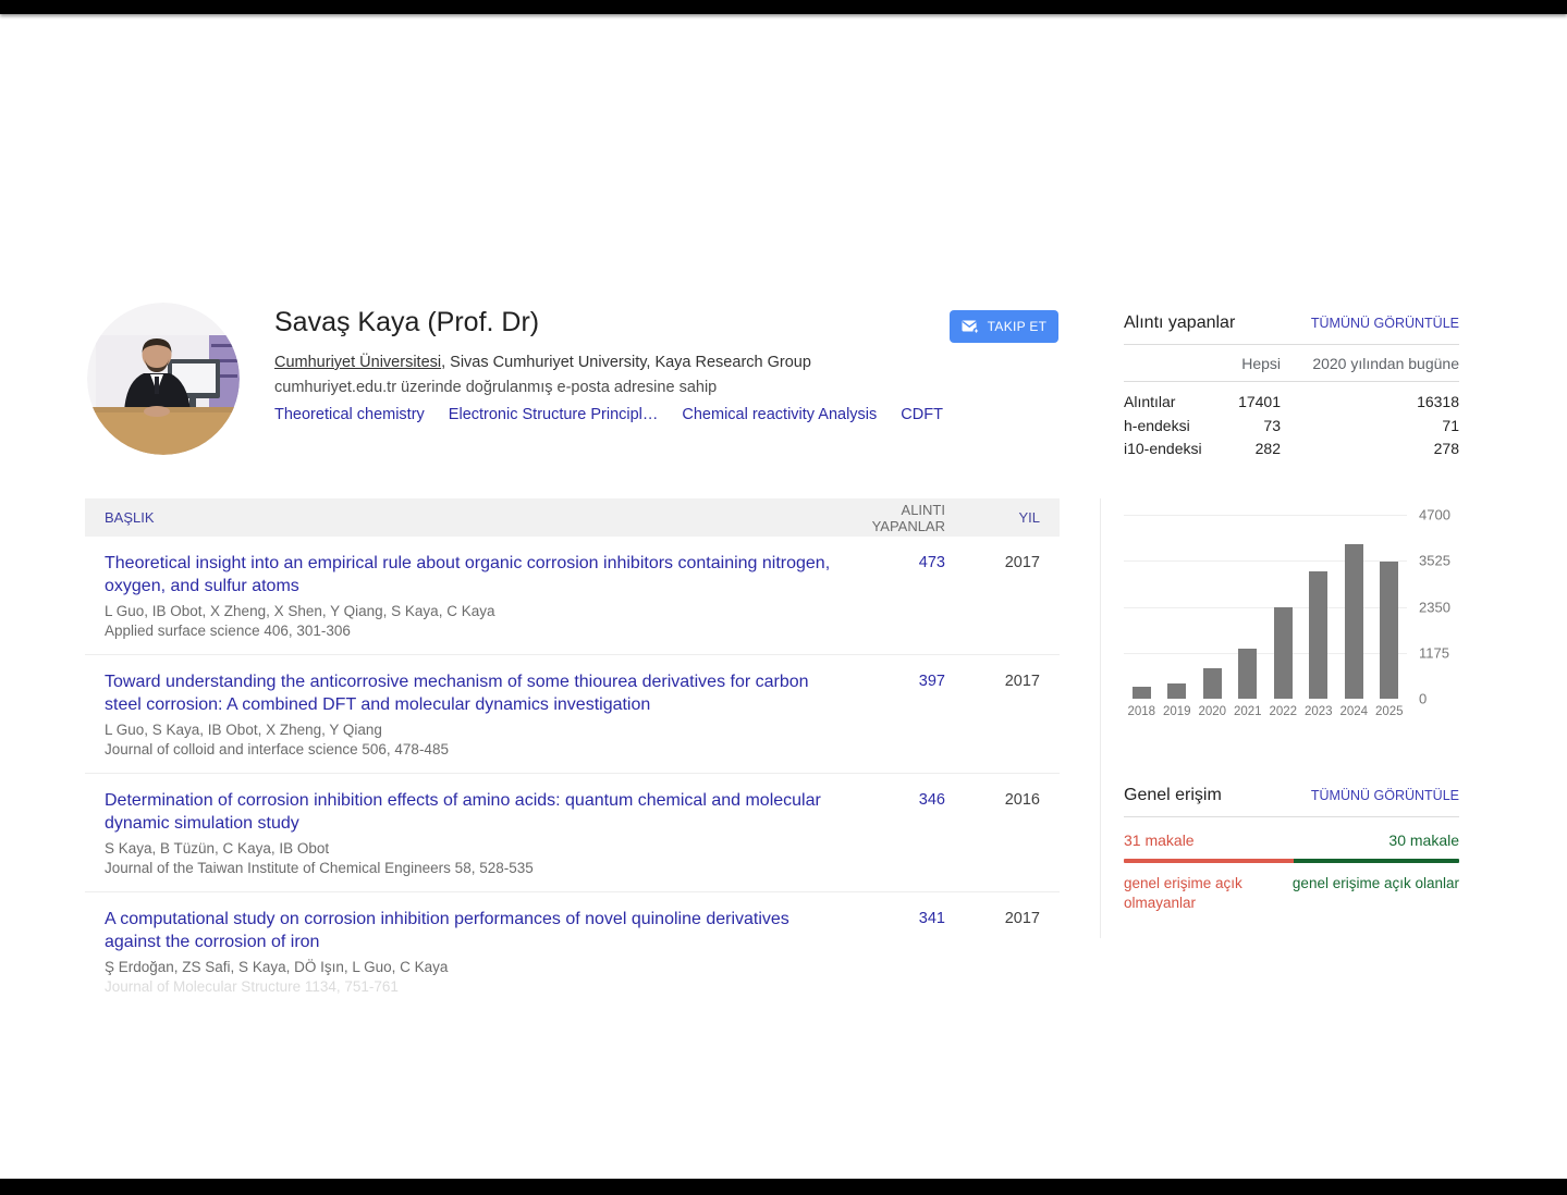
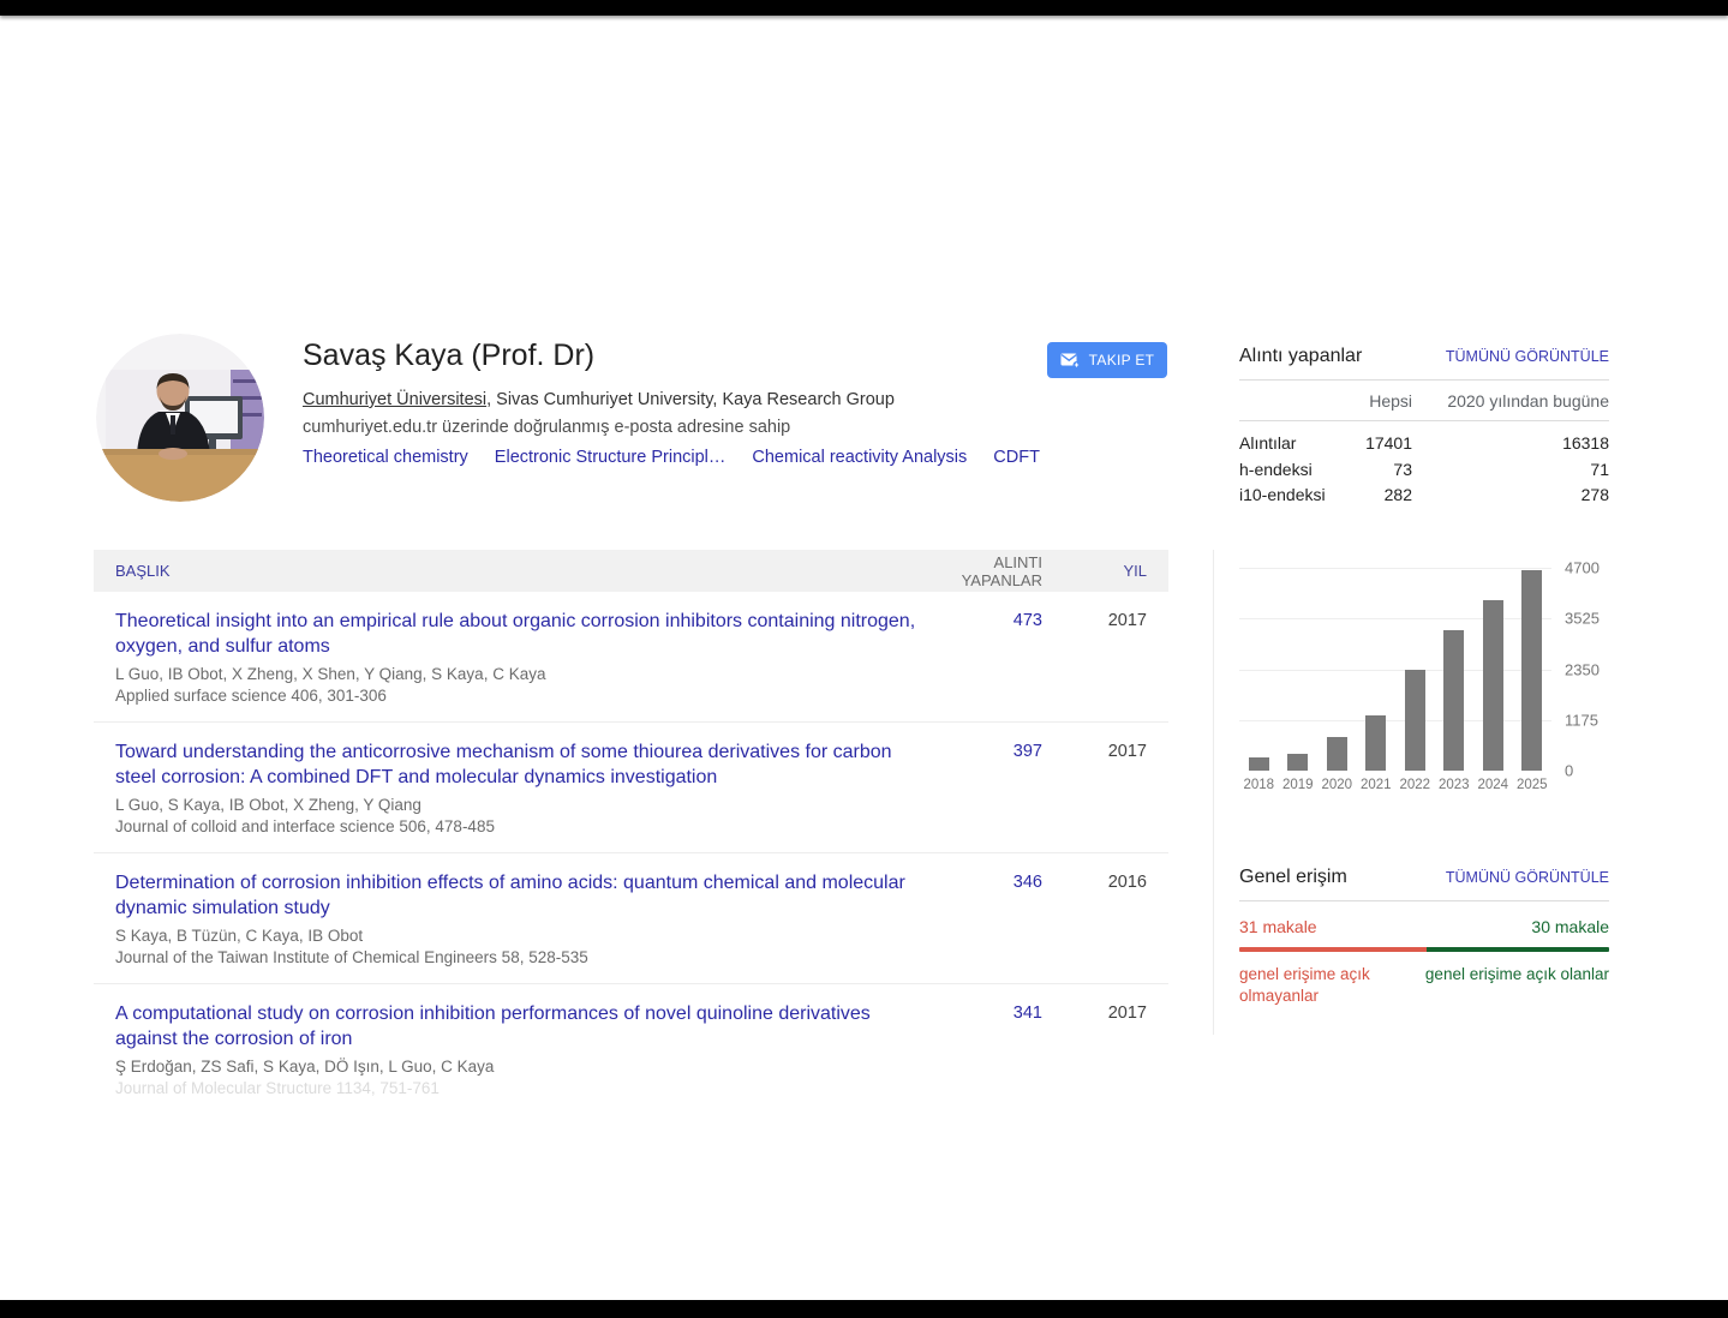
2025: 3500 -> 4600
